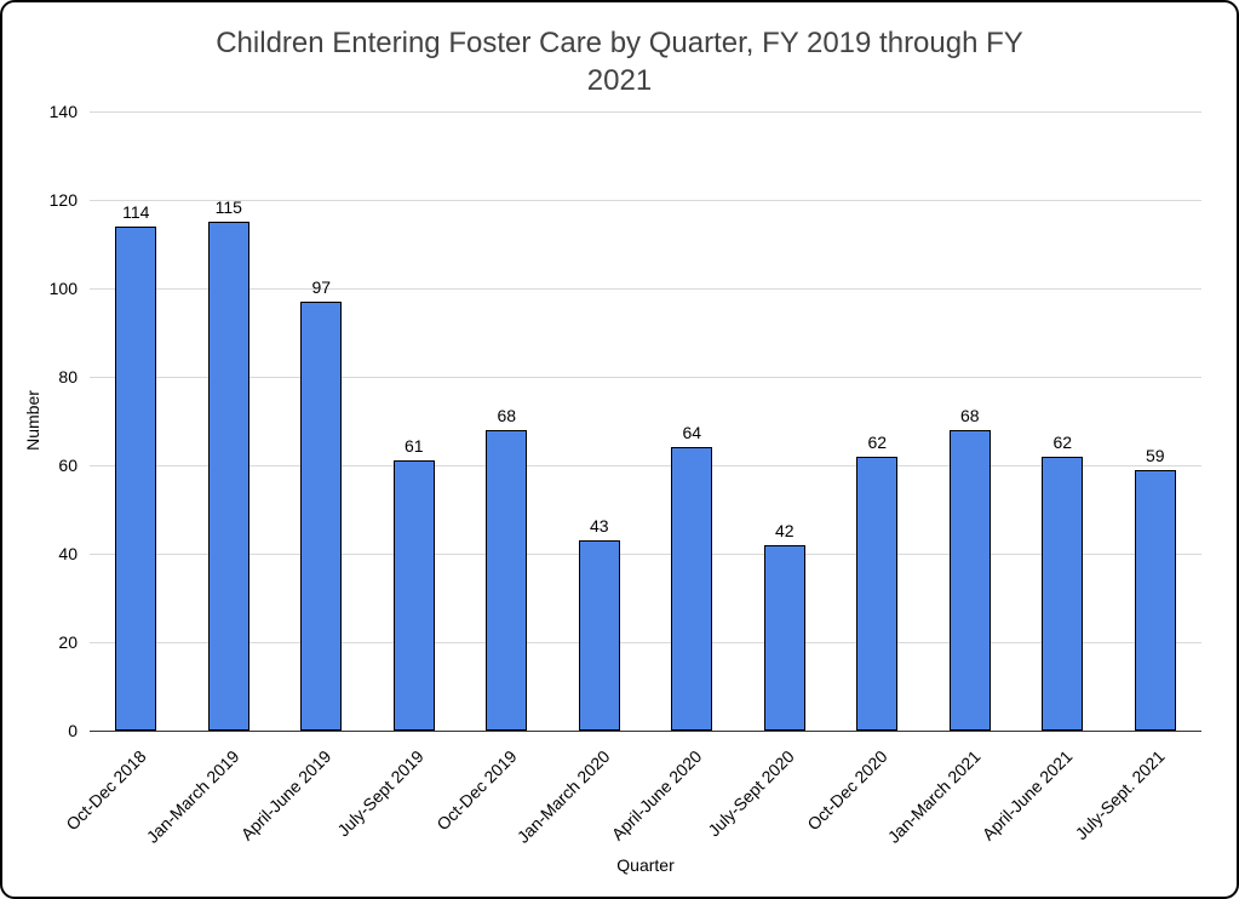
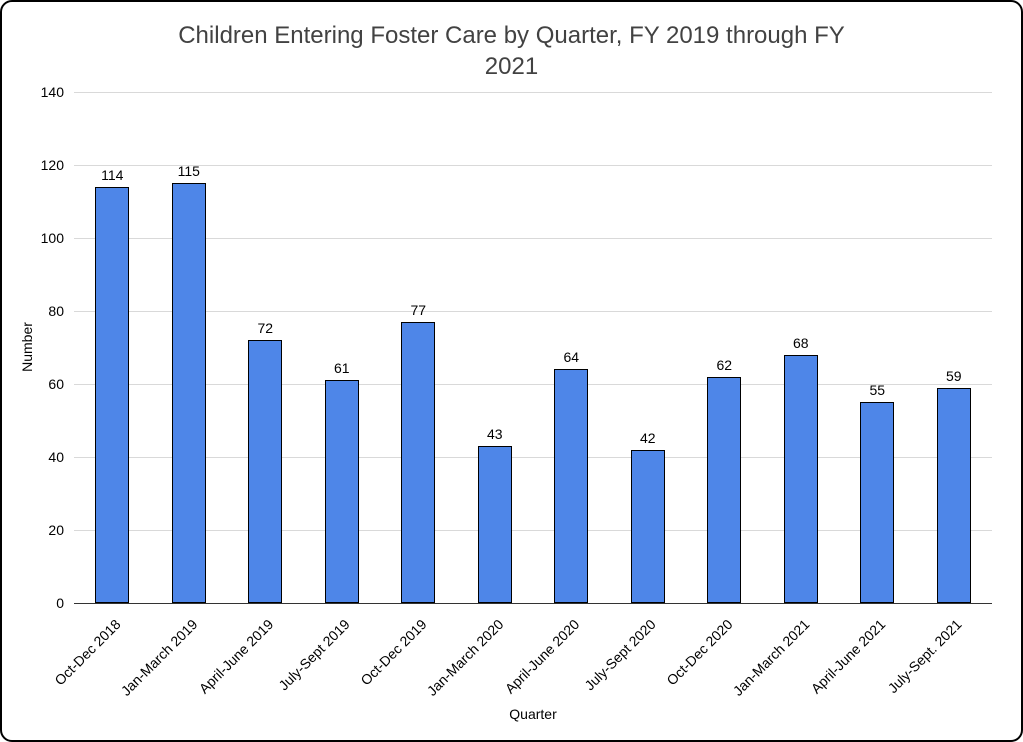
April-June 2019: 97 -> 72
Oct-Dec 2019: 68 -> 77
April-June 2021: 62 -> 55
